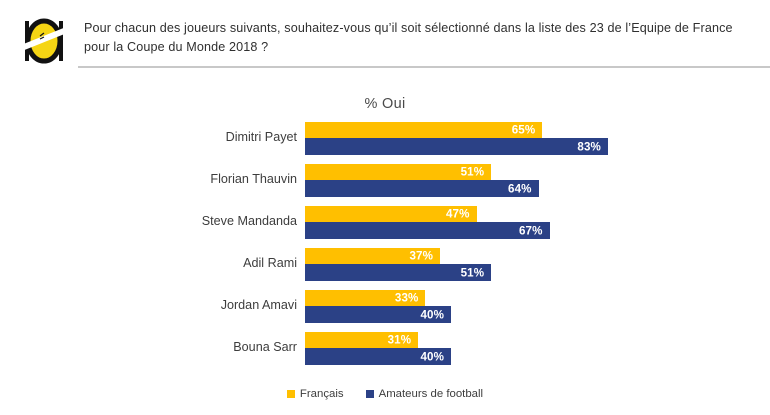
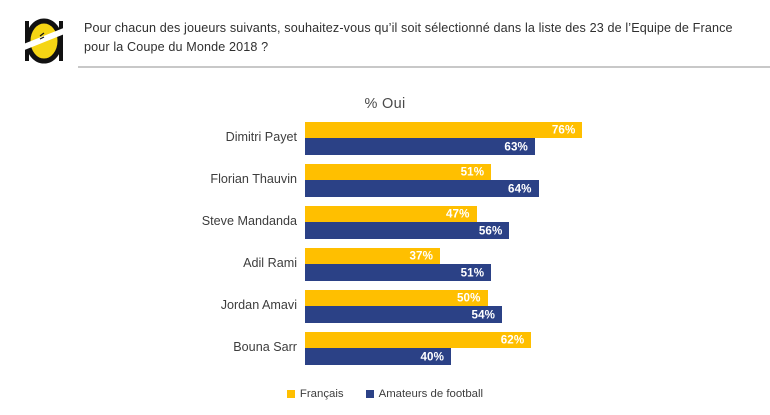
Français/Dimitri Payet: 65% -> 76%
Amateurs de football/Dimitri Payet: 83% -> 63%
Amateurs de football/Steve Mandanda: 67% -> 56%
Français/Jordan Amavi: 33% -> 50%
Amateurs de football/Jordan Amavi: 40% -> 54%
Français/Bouna Sarr: 31% -> 62%
